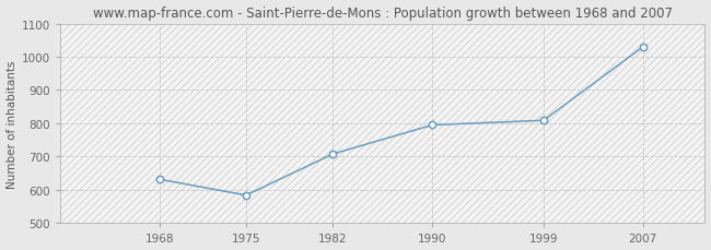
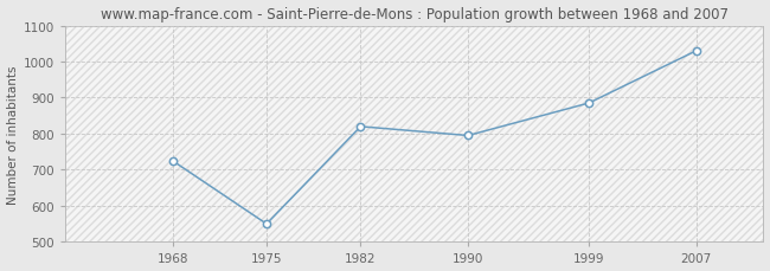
1968: 632 -> 725
1975: 584 -> 550
1982: 708 -> 820
1999: 809 -> 885
